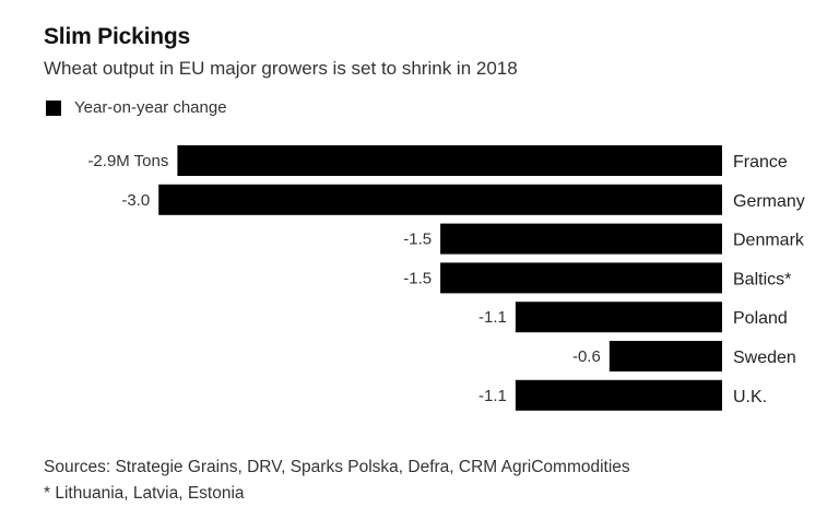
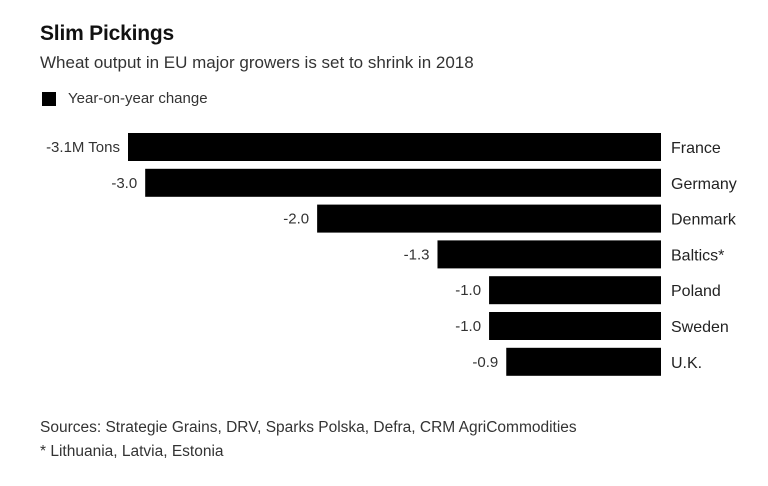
France: -2.9M -> -3.1M
Denmark: -1.5 -> -2.0
Baltics*: -1.5 -> -1.3
Poland: -1.1 -> -1.0
Sweden: -0.6 -> -1.0
U.K.: -1.1 -> -0.9
